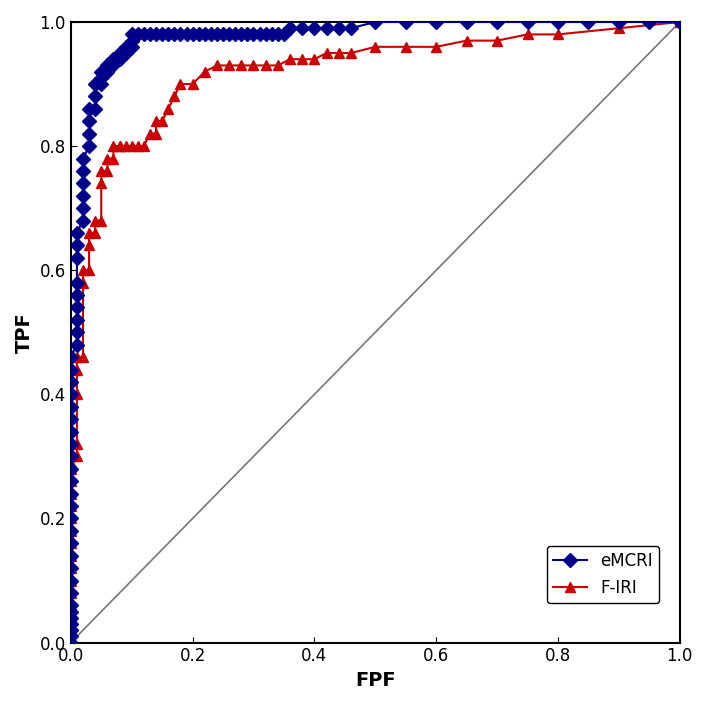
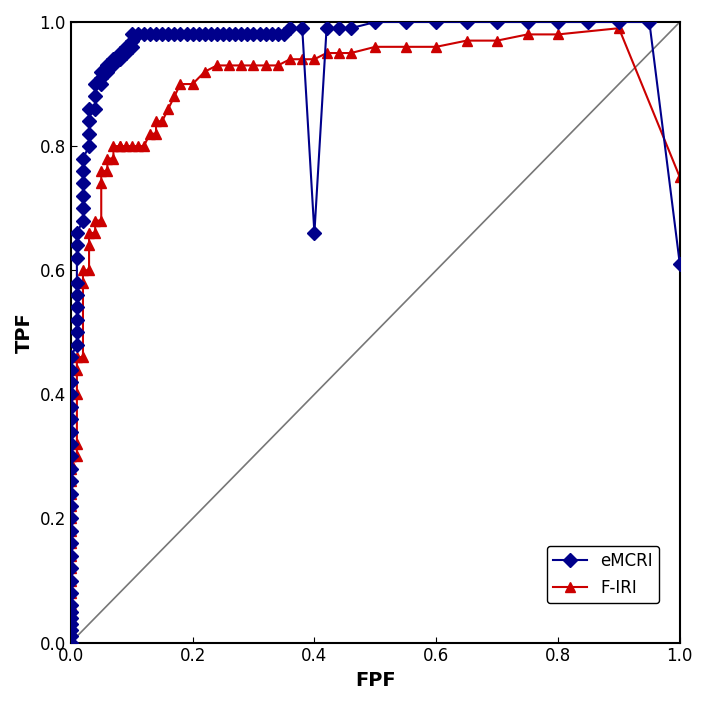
eMCRI/0.4: 0.99 -> 0.66
eMCRI/1.0: 1.00 -> 0.61
F-IRI/1.0: 1.00 -> 0.75
